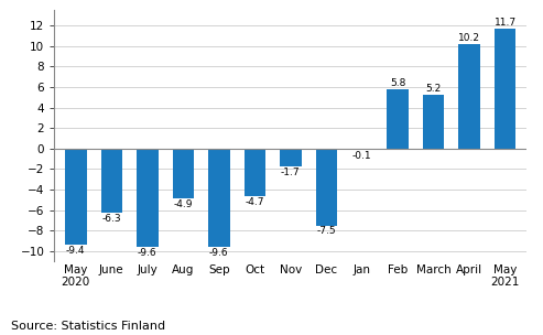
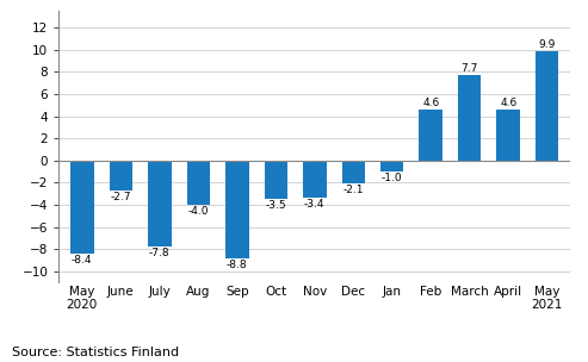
May 2020: -9.4 -> -8.4
June: -6.3 -> -2.7
July: -9.6 -> -7.8
Aug: -4.9 -> -4.0
Sep: -9.6 -> -8.8
Oct: -4.7 -> -3.5
Nov: -1.7 -> -3.4
Dec: -7.5 -> -2.1
Jan: -0.1 -> -1.0
Feb: 5.8 -> 4.6
March: 5.2 -> 7.7
April: 10.2 -> 4.6
May 2021: 11.7 -> 9.9
